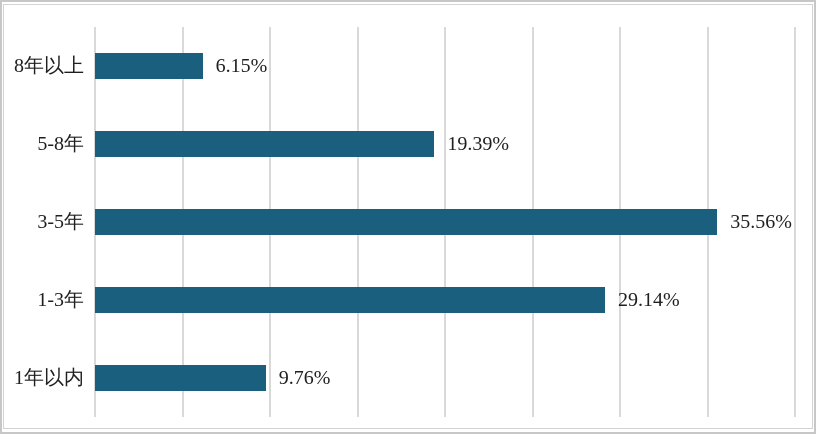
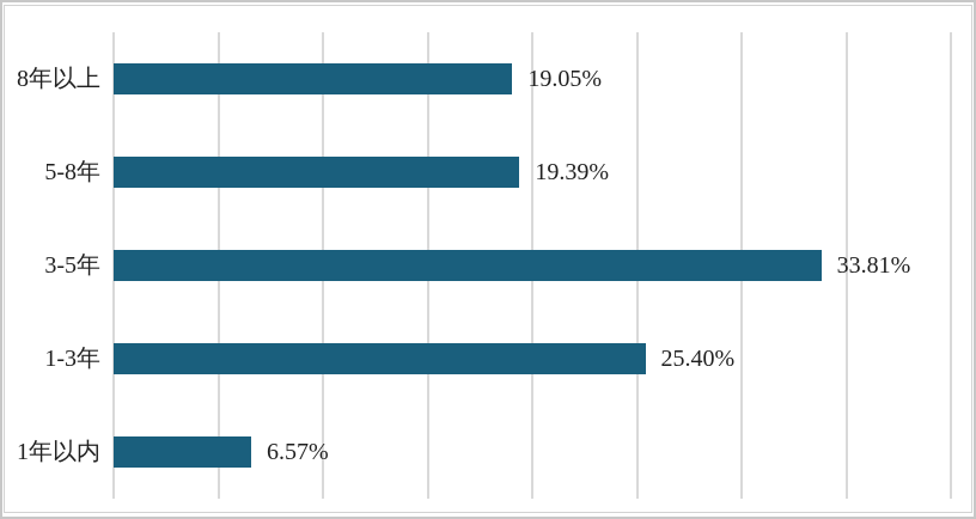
8年以上: 6.15% -> 19.05%
3-5年: 35.56% -> 33.81%
1-3年: 29.14% -> 25.40%
1年以内: 9.76% -> 6.57%
